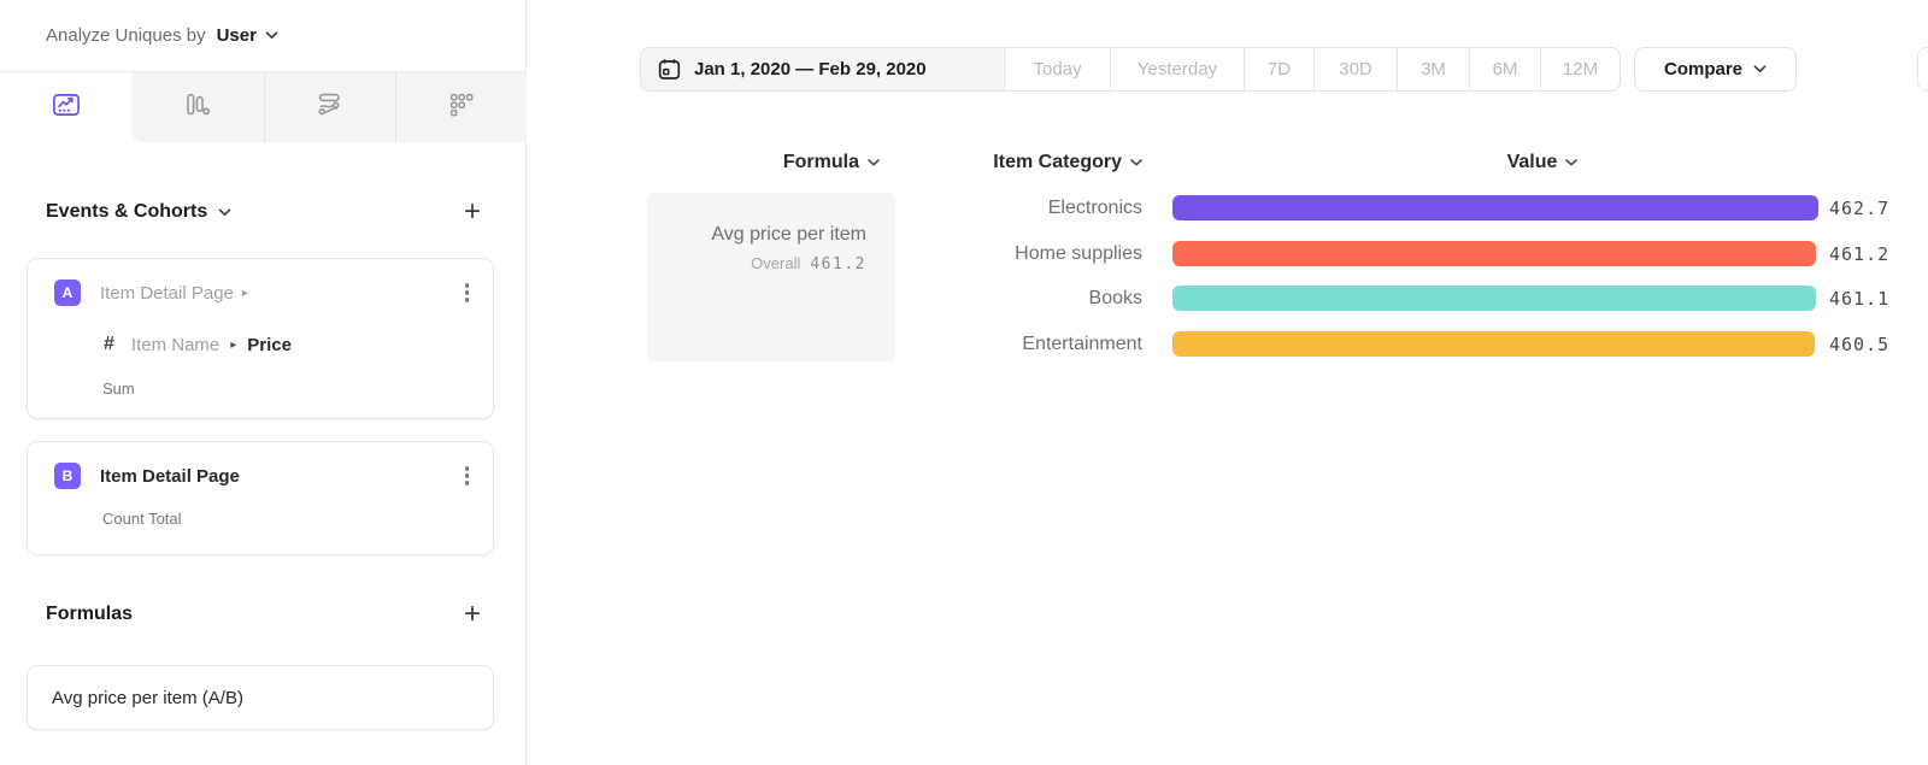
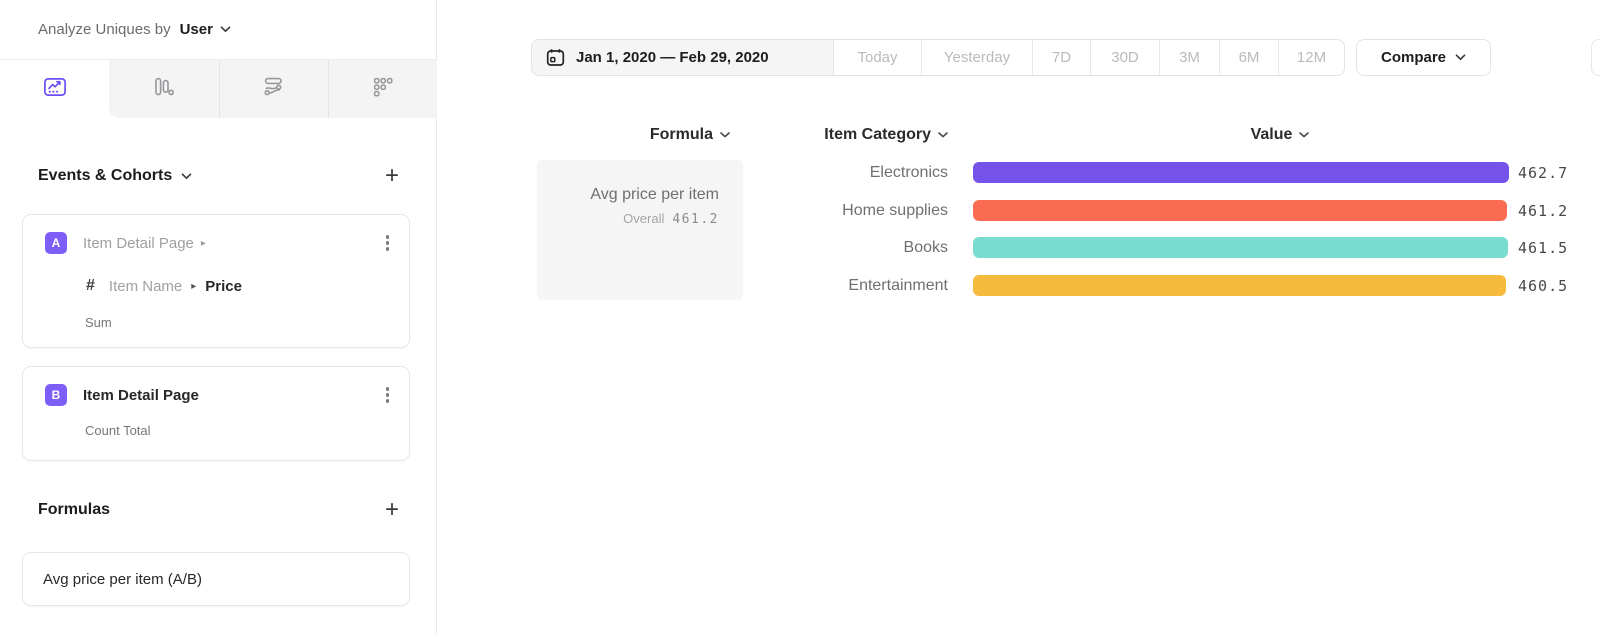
Books: 461.1 -> 461.5
